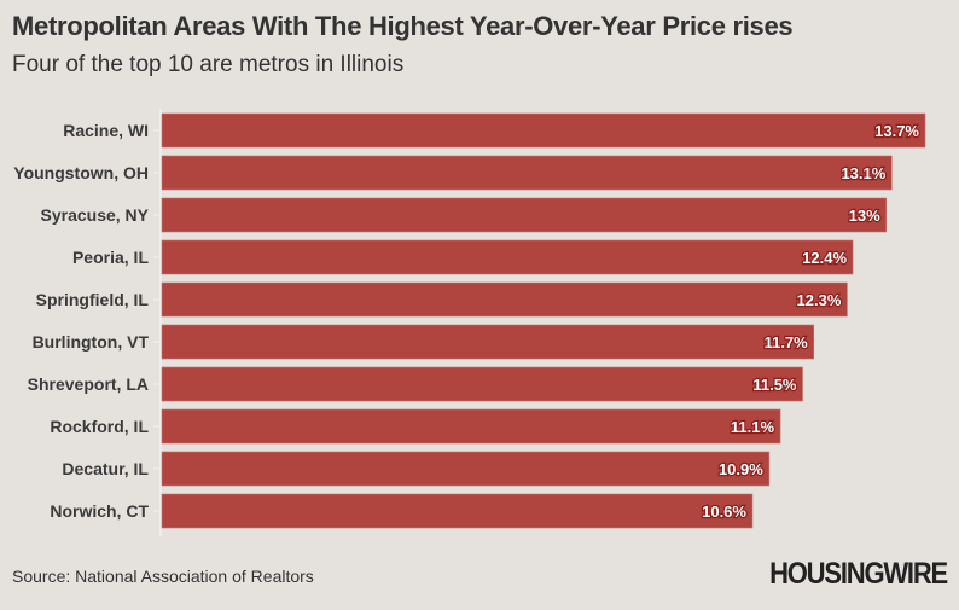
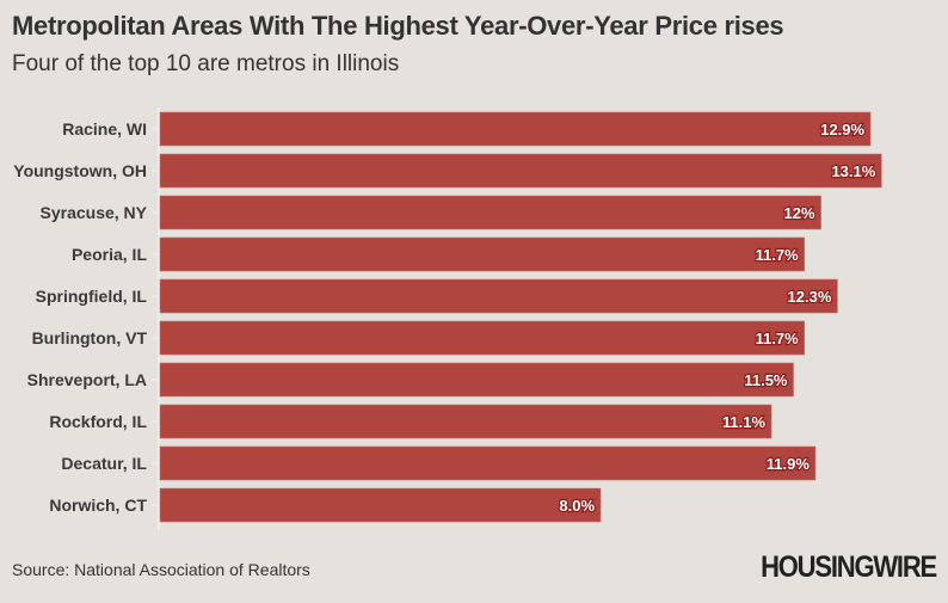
Racine, WI: 13.7% -> 12.9%
Syracuse, NY: 13% -> 12%
Peoria, IL: 12.4% -> 11.7%
Decatur, IL: 10.9% -> 11.9%
Norwich, CT: 10.6% -> 8.0%
